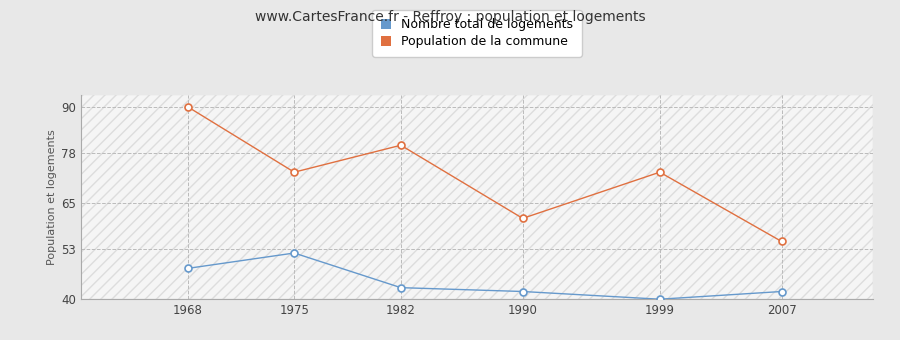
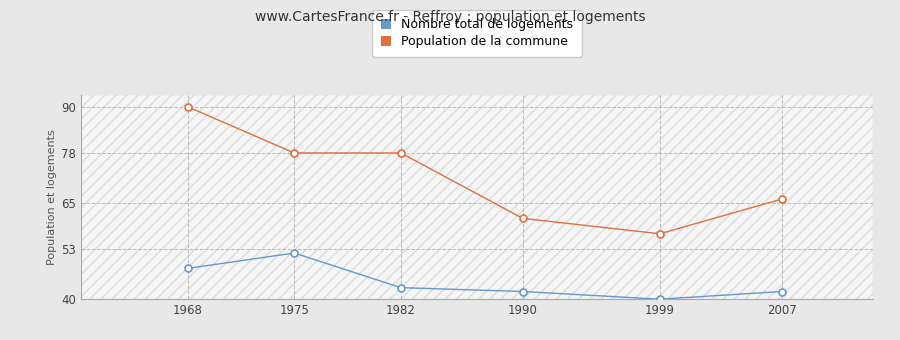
Population de la commune/1975: 73 -> 78
Population de la commune/1982: 80 -> 78
Population de la commune/1999: 73 -> 57
Population de la commune/2007: 55 -> 66
